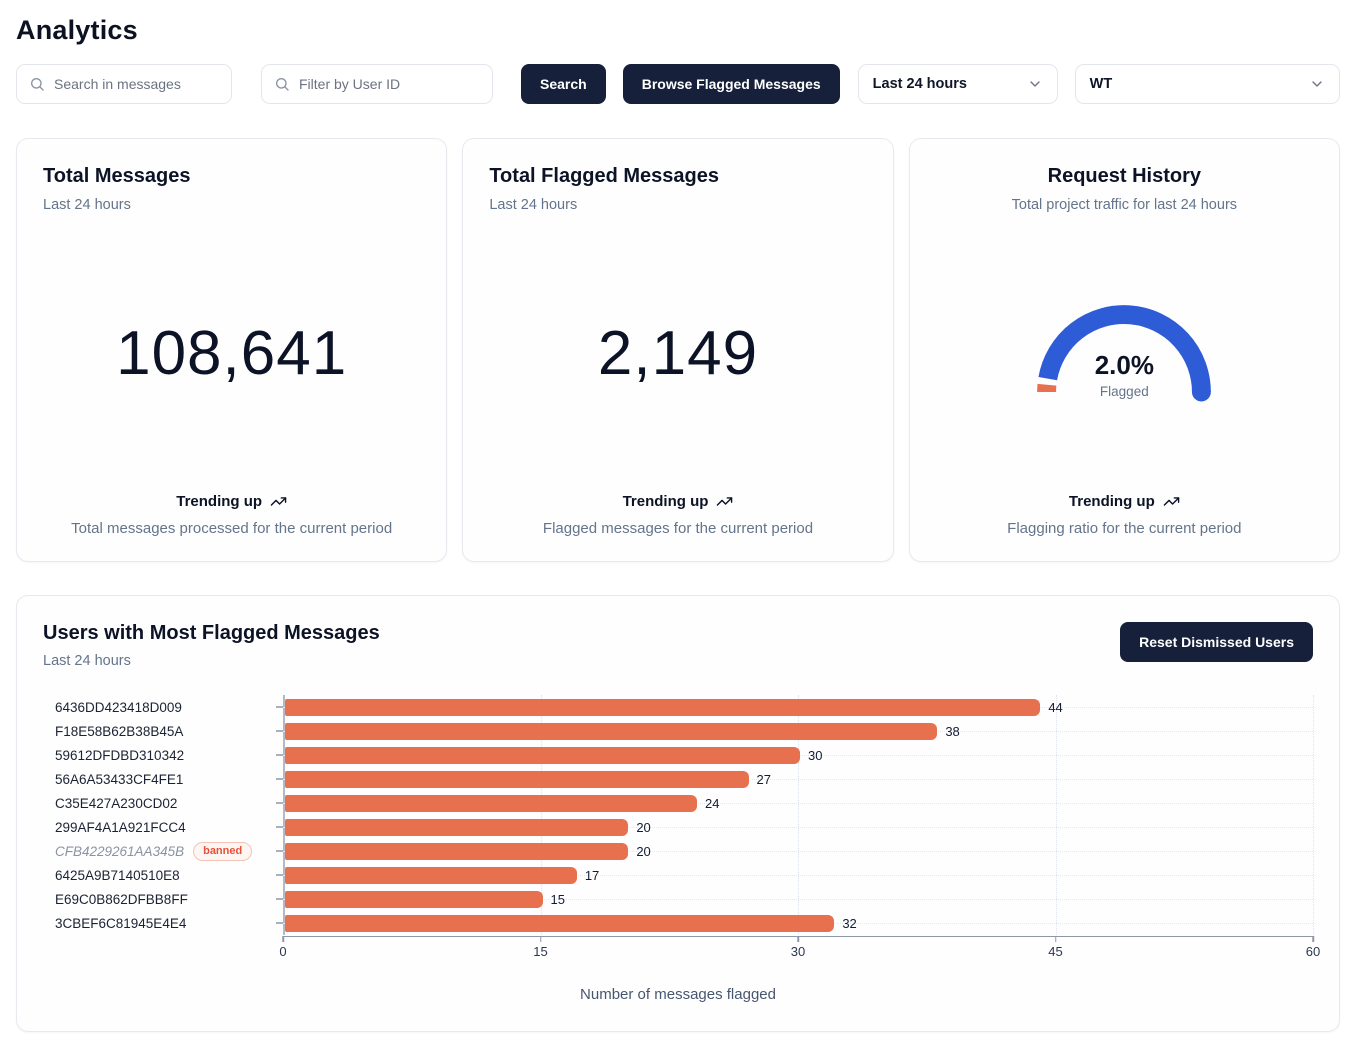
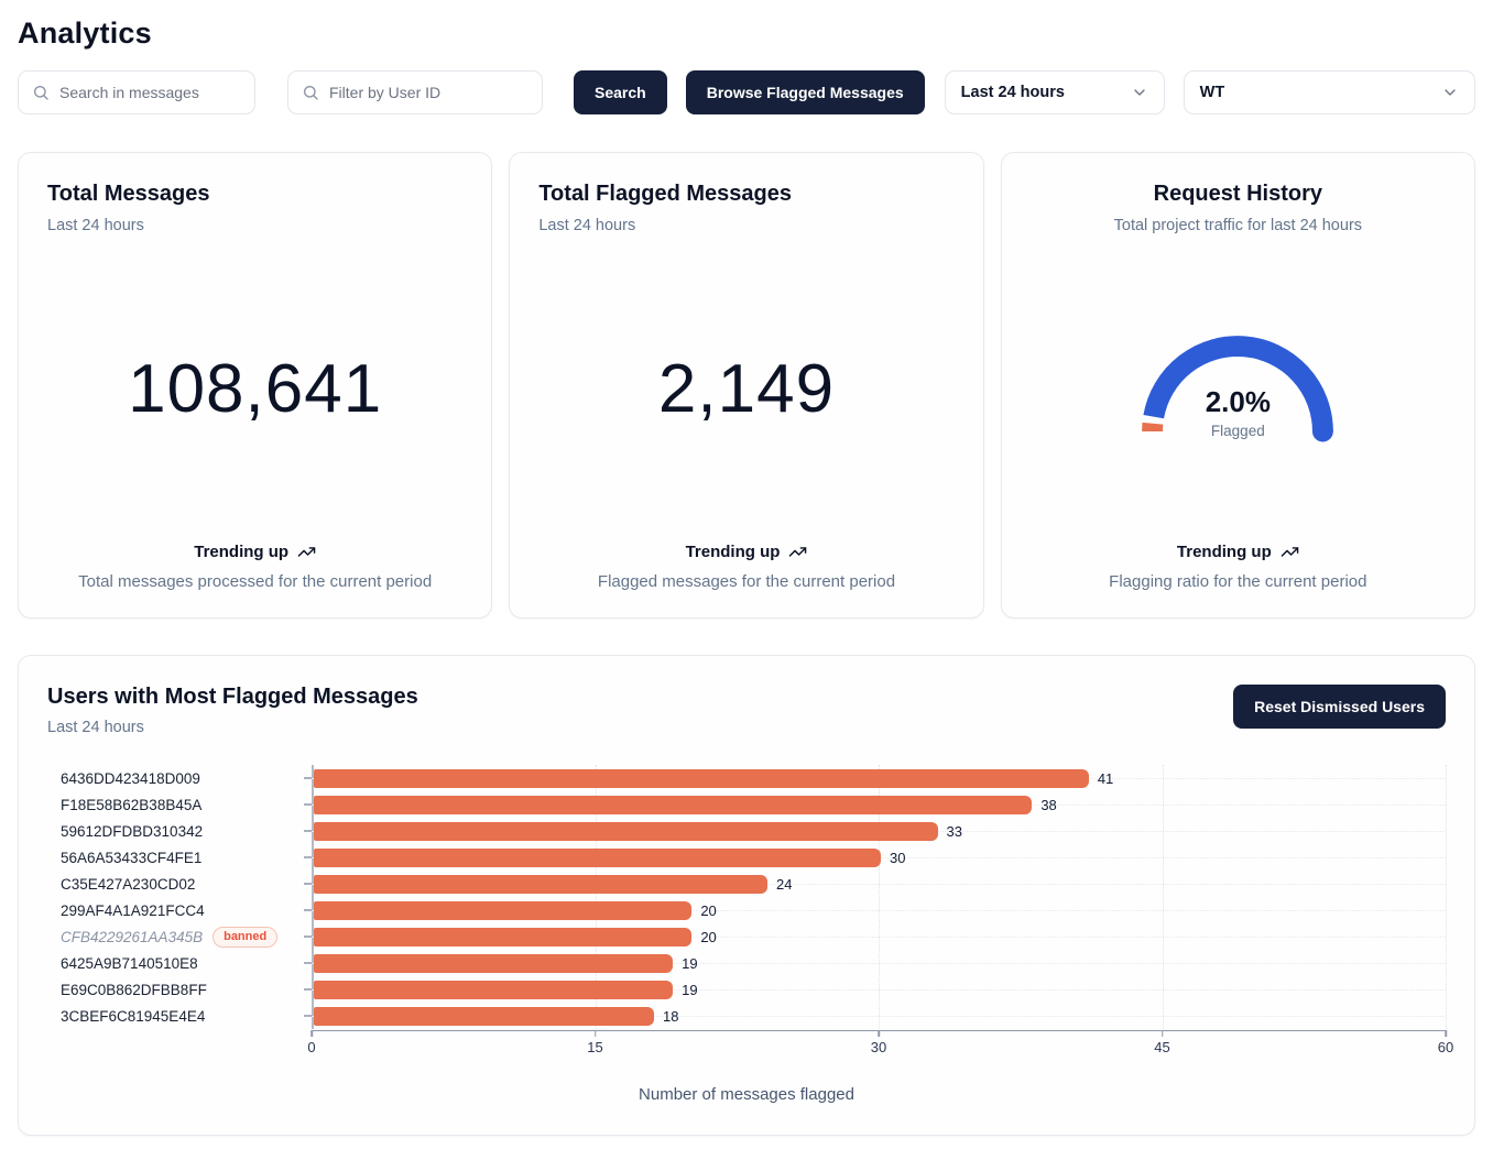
Users with Most Flagged Messages/6436DD423418D009: 44 -> 41
Users with Most Flagged Messages/59612DFDBD310342: 30 -> 33
Users with Most Flagged Messages/56A6A53433CF4FE1: 27 -> 30
Users with Most Flagged Messages/6425A9B7140510E8: 17 -> 19
Users with Most Flagged Messages/E69C0B862DFBB8FF: 15 -> 19
Users with Most Flagged Messages/3CBEF6C81945E4E4: 32 -> 18
